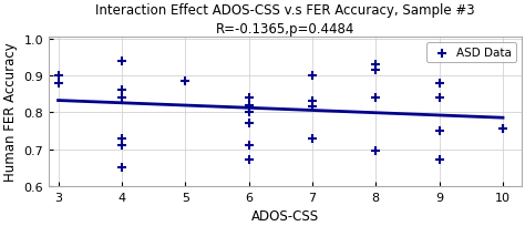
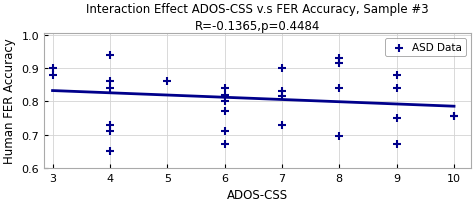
5: 0.885 -> 0.860
